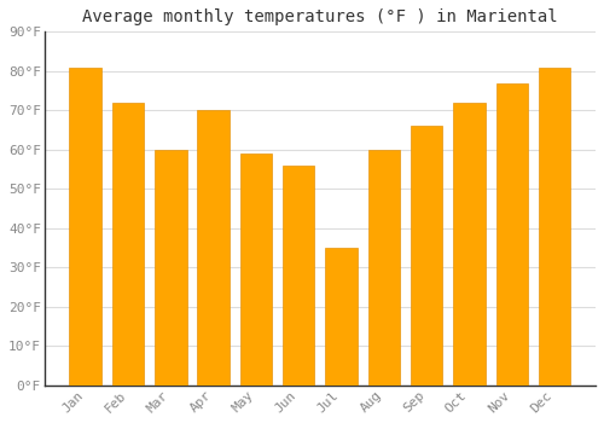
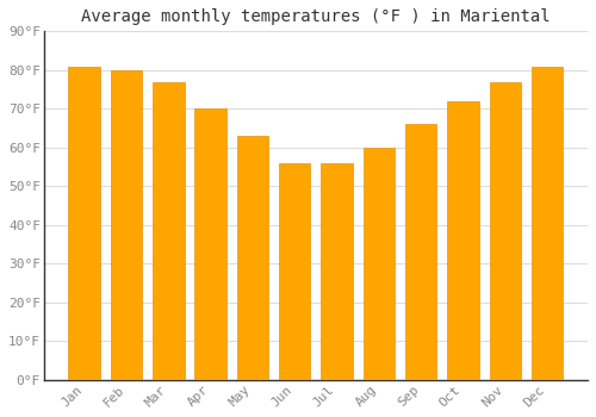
Feb: 72°F -> 80°F
Mar: 60°F -> 77°F
May: 59°F -> 63°F
Jul: 35°F -> 56°F
